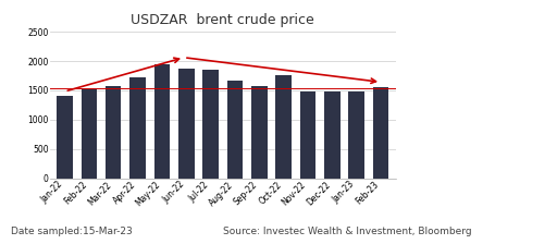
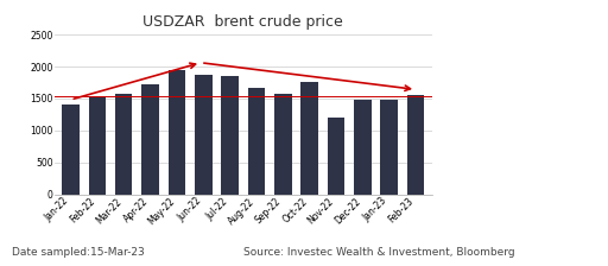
Nov-22: 1480 -> 1200
